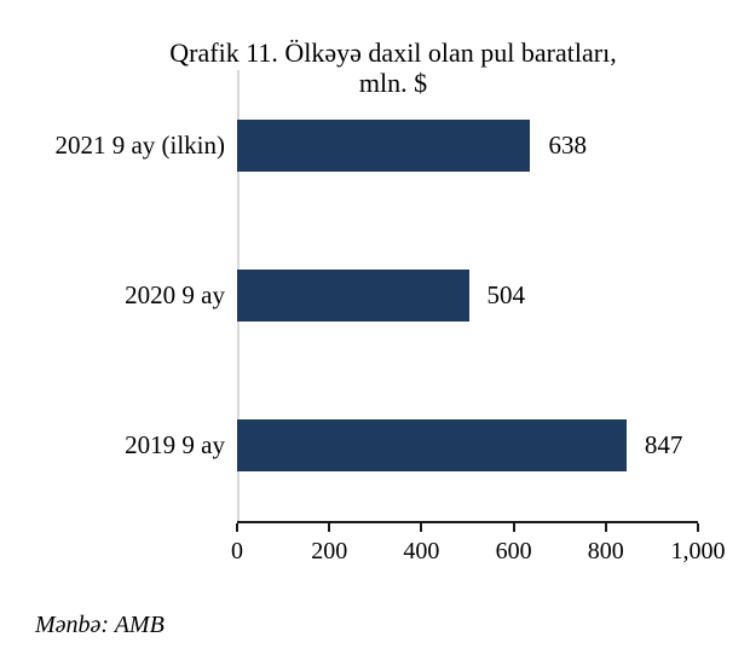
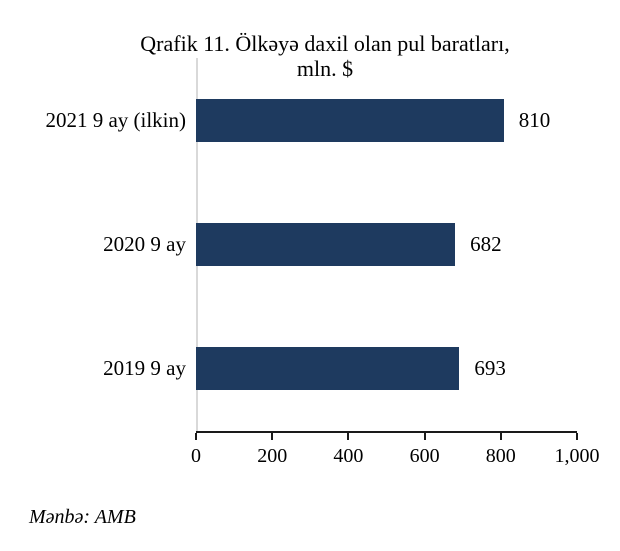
2021 9 ay (ilkin): 638 -> 810
2020 9 ay: 504 -> 682
2019 9 ay: 847 -> 693
